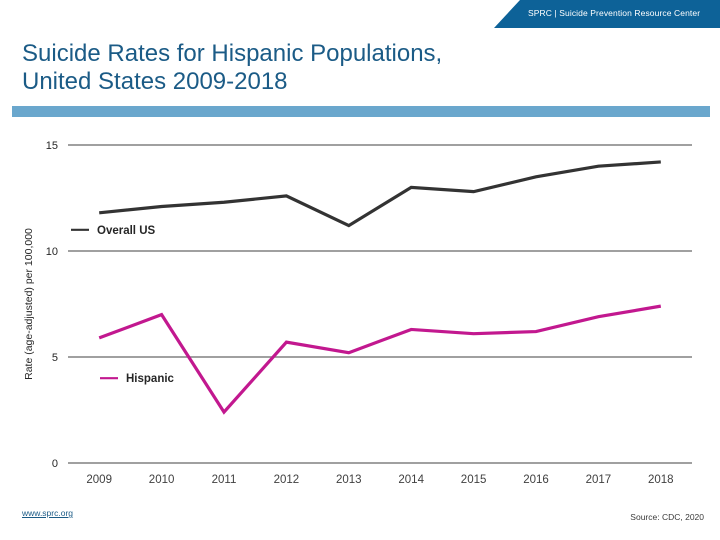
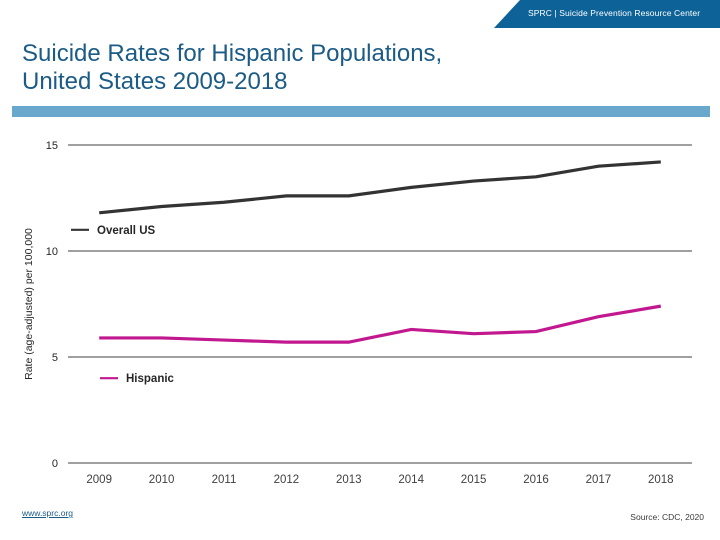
Hispanic/2010: 7.0 -> 5.9
Hispanic/2011: 2.4 -> 5.8
Overall US/2013: 11.2 -> 12.6
Hispanic/2013: 5.2 -> 5.7
Overall US/2015: 12.8 -> 13.3
